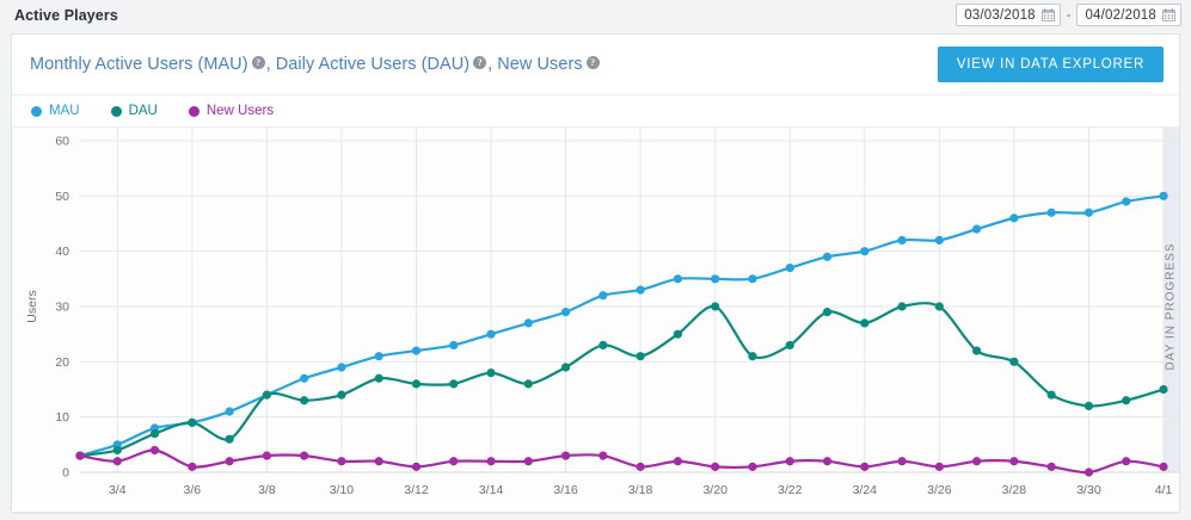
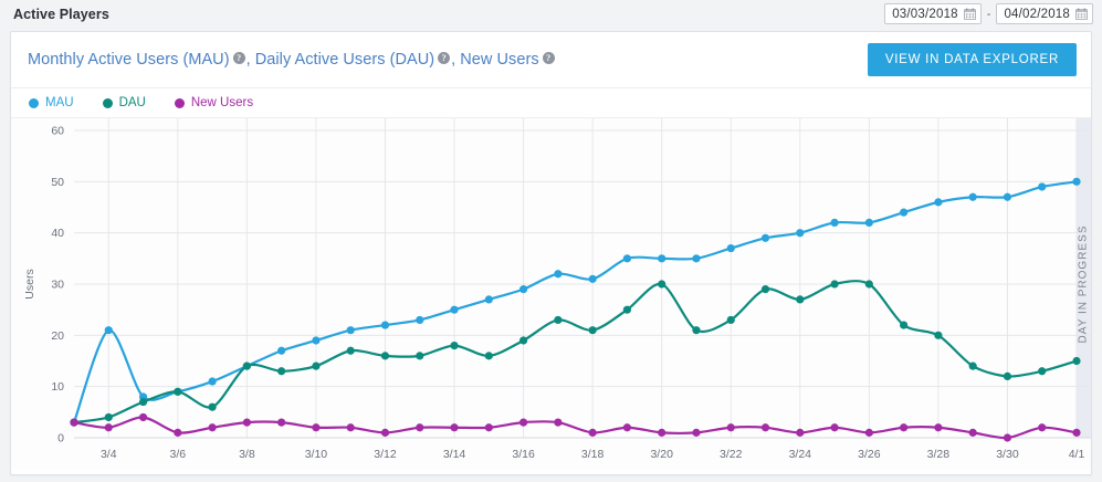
MAU/3/4: 5 -> 21
MAU/3/18: 33 -> 31
